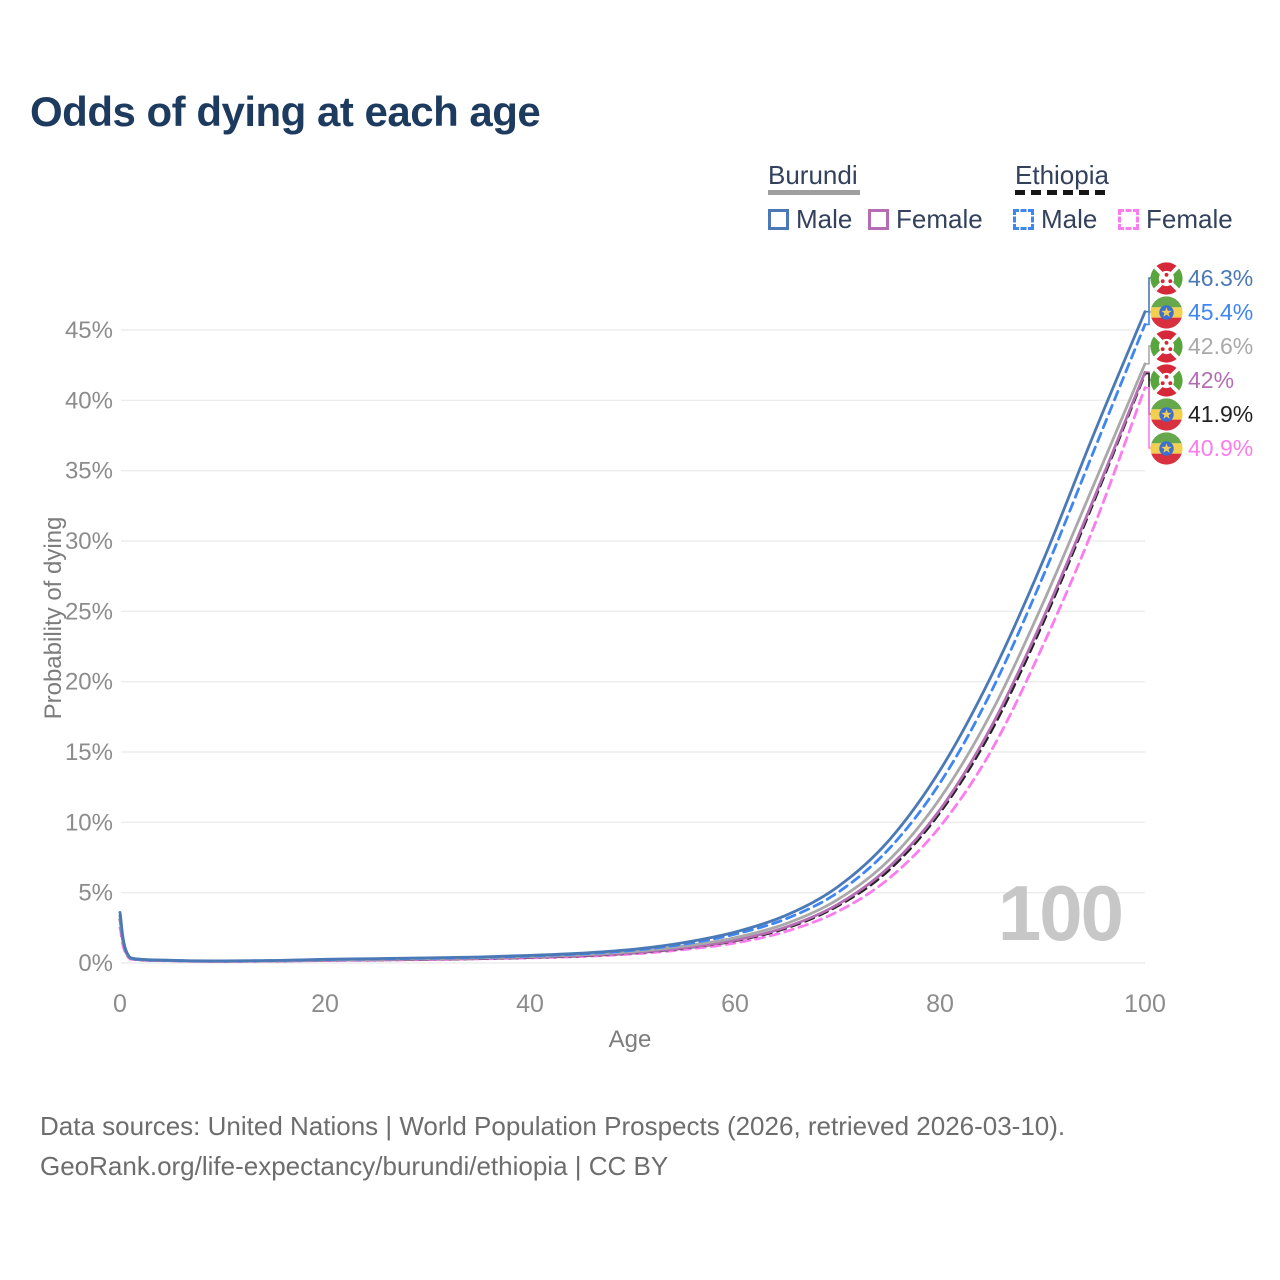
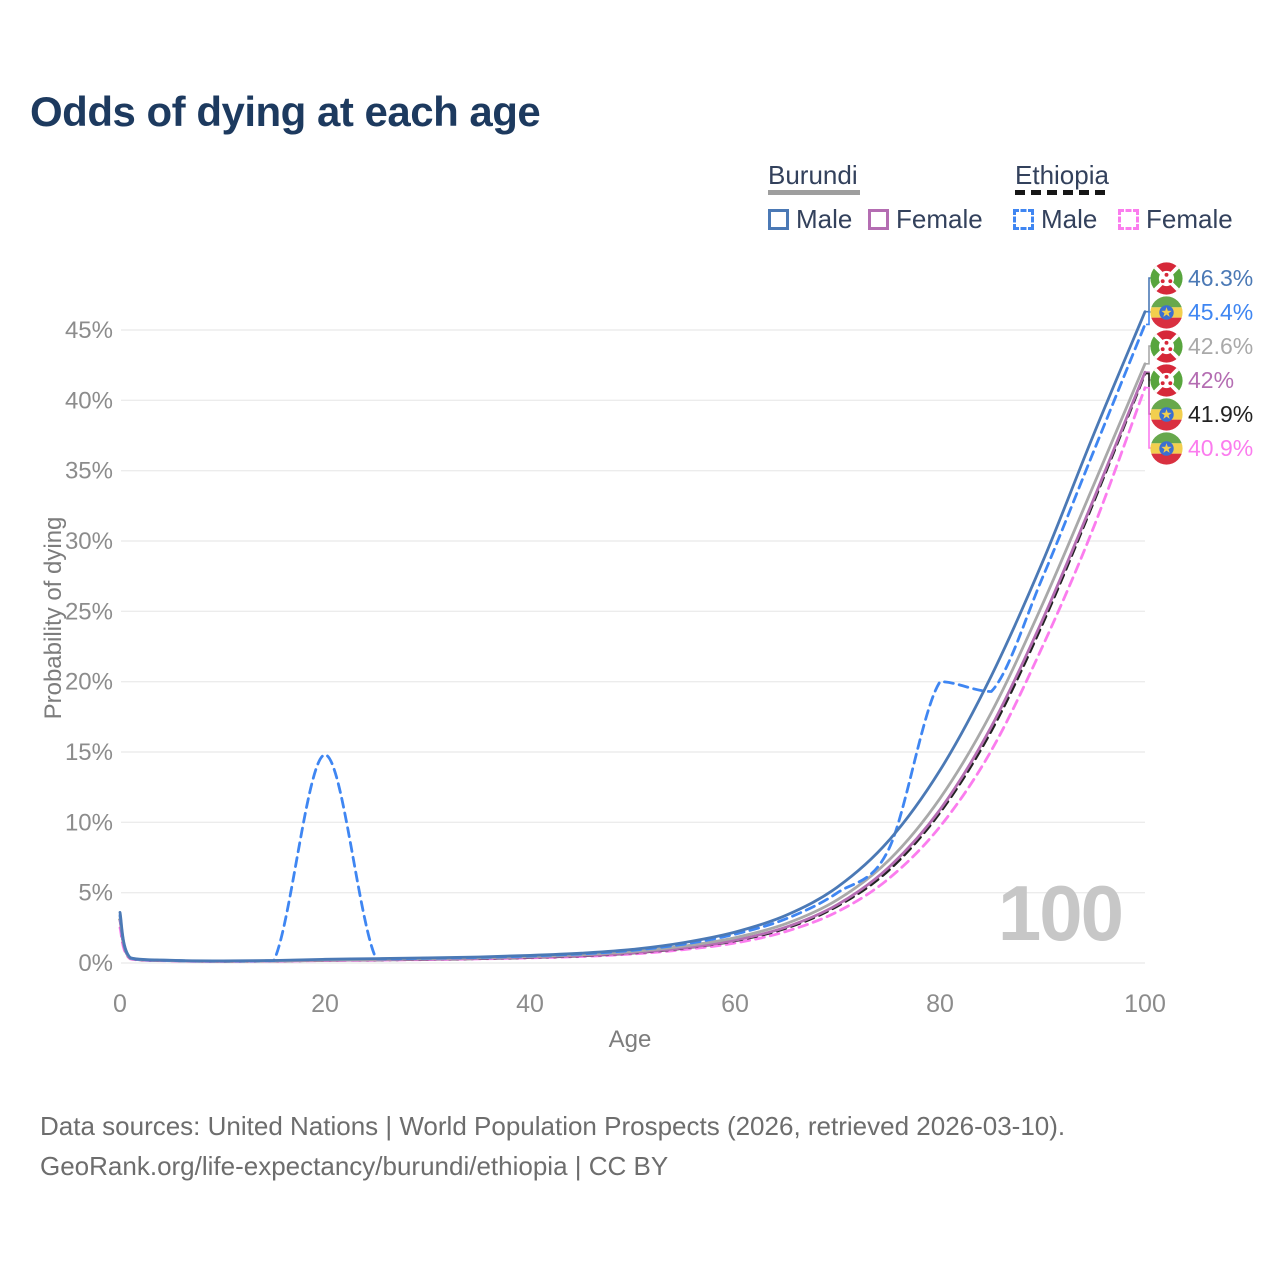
Ethiopia Male/20: 0.2% -> 14.8%
Ethiopia Male/80: 12.8% -> 20.0%
